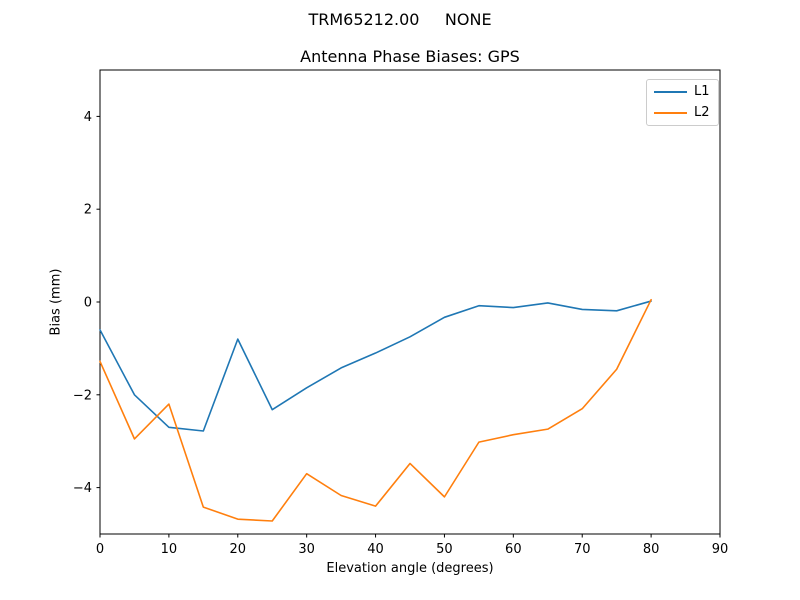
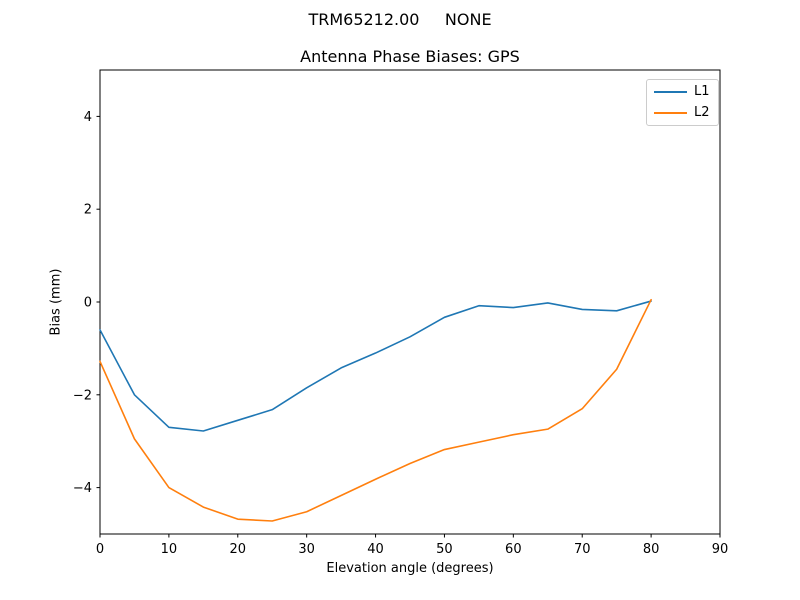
L2/10: -2.2 -> -4.0
L1/20: -0.8 -> -2.5
L2/30: -3.7 -> -4.5
L2/40: -4.4 -> -3.8
L2/50: -4.2 -> -3.2
